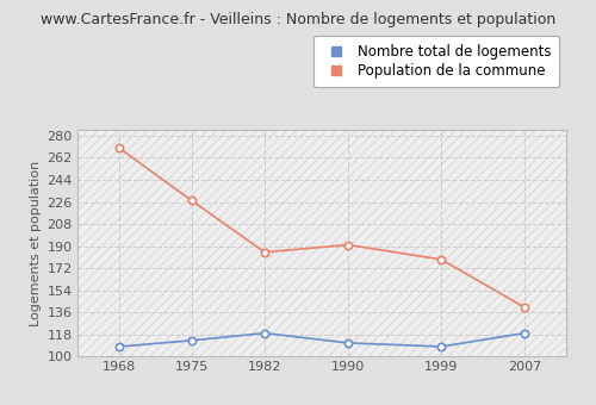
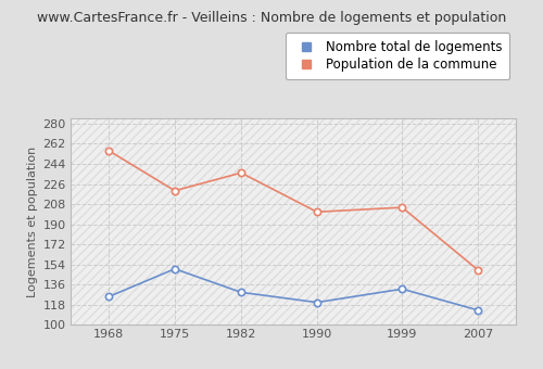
Nombre total de logements/1968: 108 -> 125
Population de la commune/1968: 270 -> 256
Nombre total de logements/1975: 113 -> 150
Population de la commune/1975: 227 -> 220
Nombre total de logements/1982: 119 -> 129
Population de la commune/1982: 185 -> 236
Nombre total de logements/1990: 111 -> 120
Population de la commune/1990: 191 -> 201
Nombre total de logements/1999: 108 -> 132
Population de la commune/1999: 179 -> 205
Nombre total de logements/2007: 119 -> 113
Population de la commune/2007: 140 -> 149
